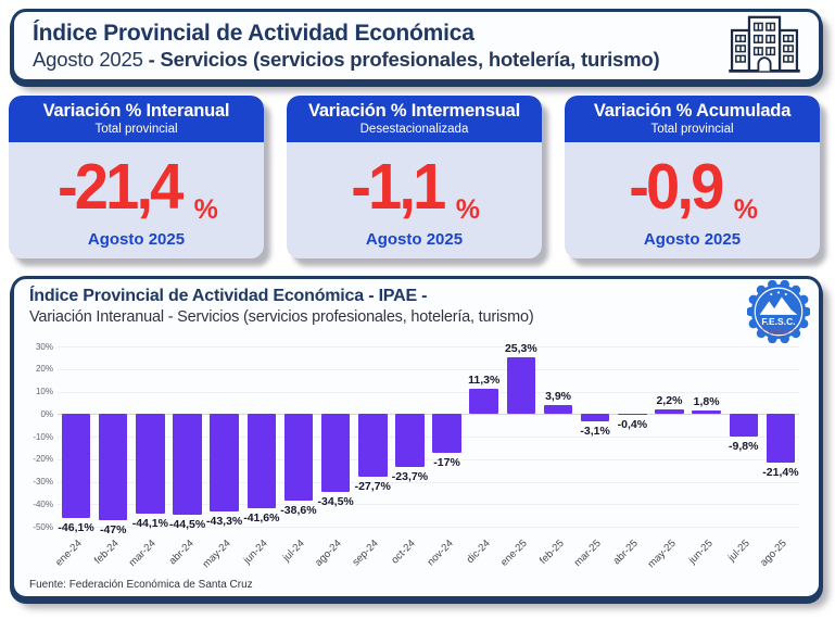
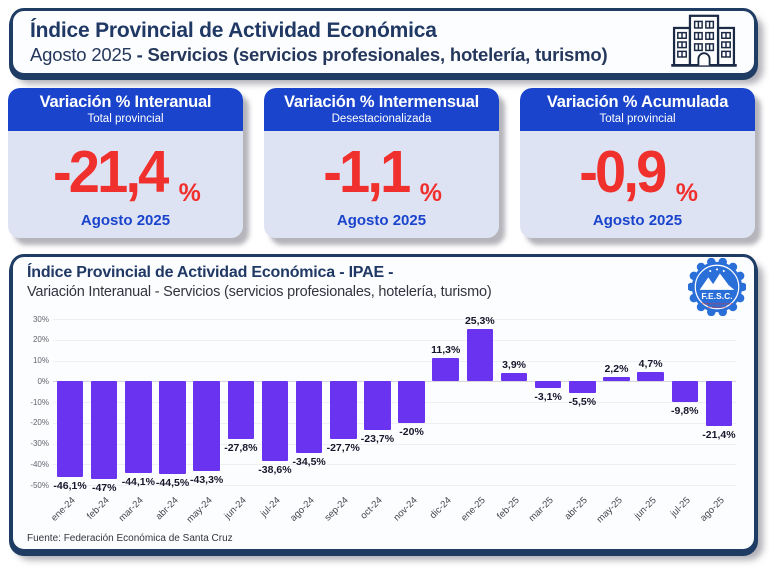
jun-24: -41,6% -> -27,8%
nov-24: -17% -> -20%
abr-25: -0,4% -> -5,5%
jun-25: 1,8% -> 4,7%
